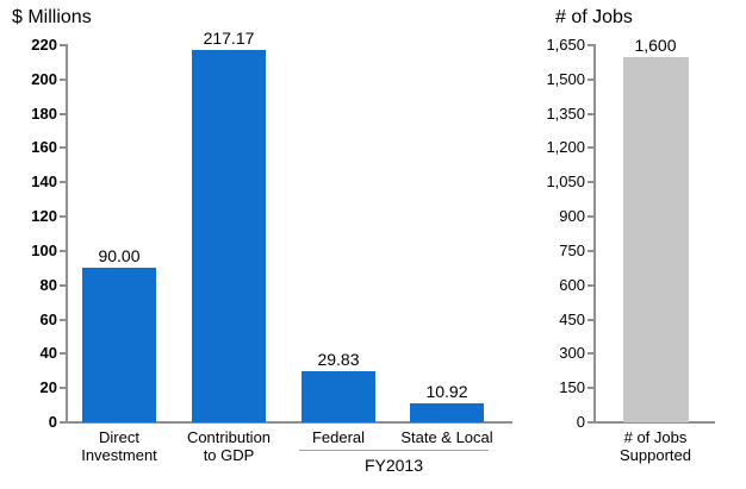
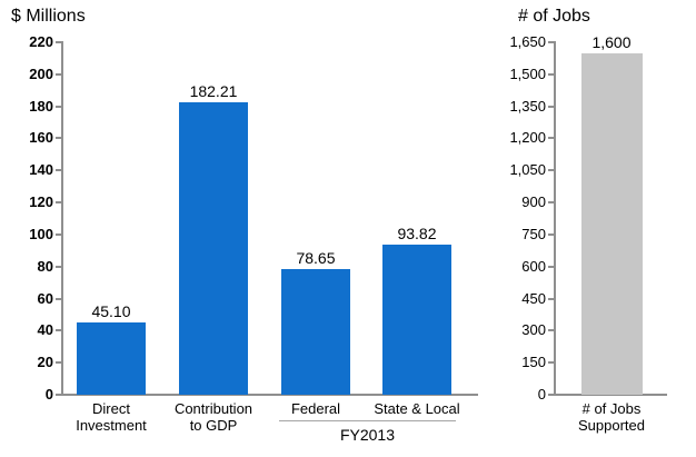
$ Millions/Direct Investment: 90.00 -> 45.10
$ Millions/Contribution to GDP: 217.17 -> 182.21
$ Millions/Federal: 29.83 -> 78.65
$ Millions/State & Local: 10.92 -> 93.82
